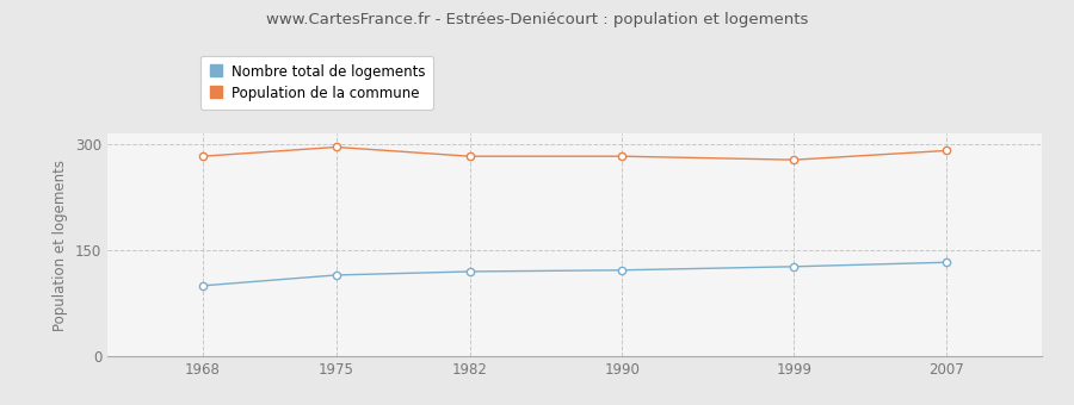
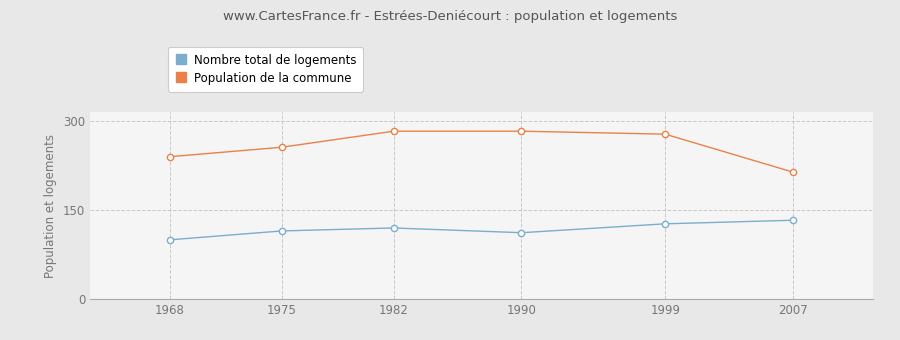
Population de la commune/1968: 283 -> 240
Population de la commune/1975: 296 -> 256
Nombre total de logements/1990: 122 -> 112
Population de la commune/2007: 291 -> 214
